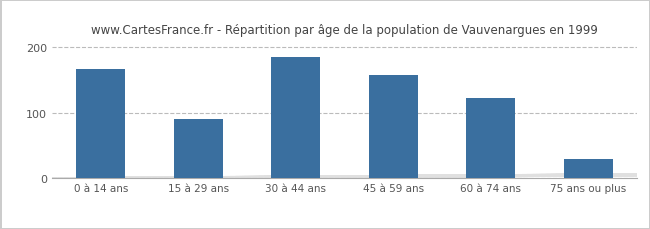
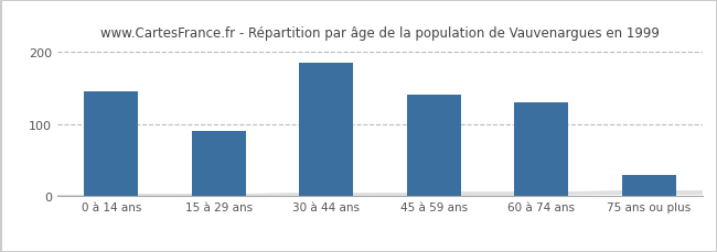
0 à 14 ans: 166 -> 145
45 à 59 ans: 158 -> 140
60 à 74 ans: 122 -> 130
